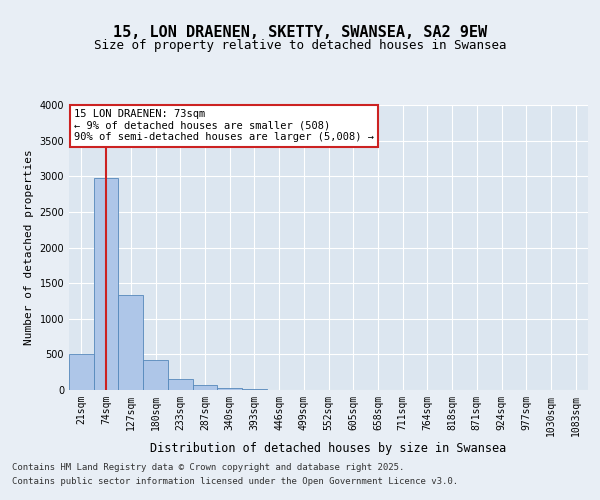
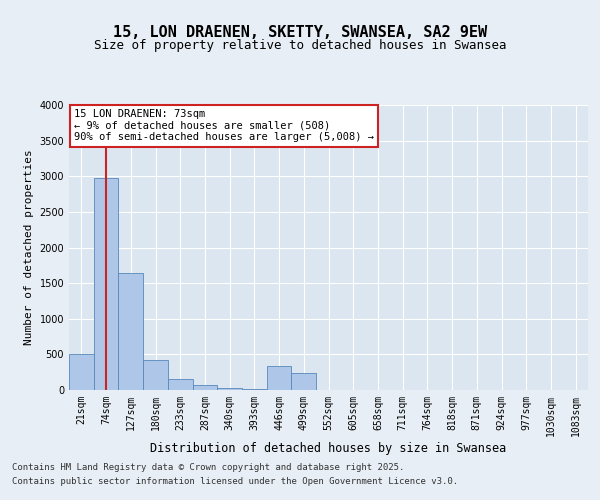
127sqm: 1330 -> 1640
446sqm: 0 -> 340
499sqm: 0 -> 240
